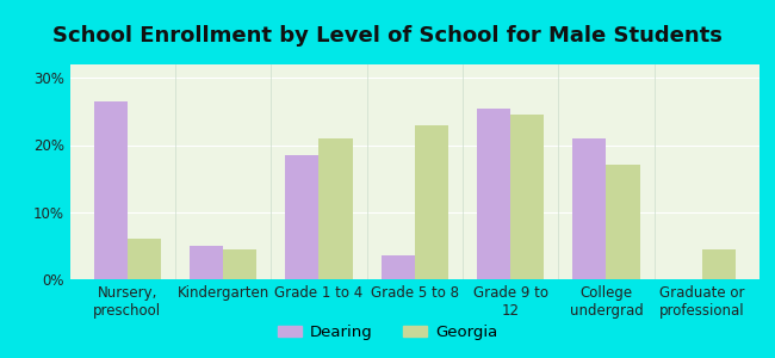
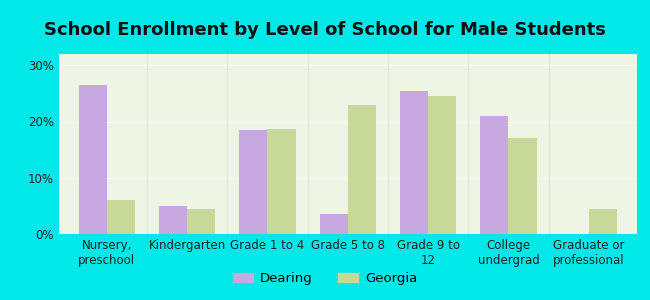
Georgia/Grade 1 to 4: 21.0% -> 18.6%
